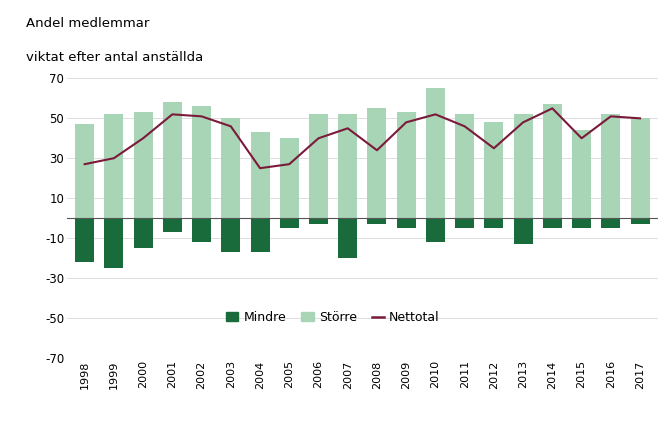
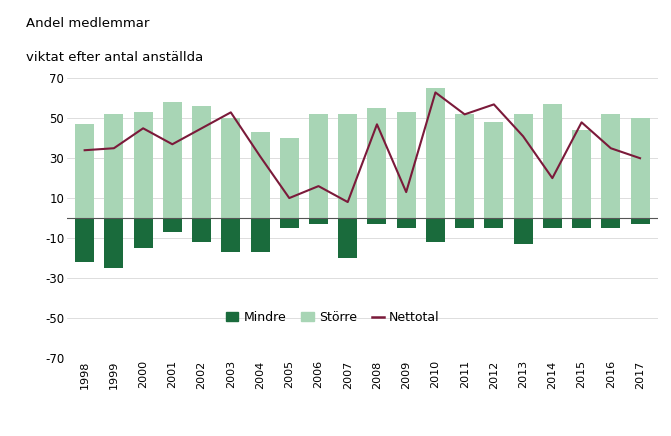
Nettotal/1998: 27 -> 34
Nettotal/1999: 30 -> 35
Nettotal/2000: 40 -> 45
Nettotal/2001: 52 -> 37
Nettotal/2002: 51 -> 45
Nettotal/2003: 46 -> 53
Nettotal/2004: 25 -> 31
Nettotal/2005: 27 -> 10
Nettotal/2006: 40 -> 16
Nettotal/2007: 45 -> 8
Nettotal/2008: 34 -> 47
Nettotal/2009: 48 -> 13
Nettotal/2010: 52 -> 63
Nettotal/2011: 46 -> 52
Nettotal/2012: 35 -> 57
Nettotal/2013: 48 -> 41
Nettotal/2014: 55 -> 20
Nettotal/2015: 40 -> 48
Nettotal/2016: 51 -> 35
Nettotal/2017: 50 -> 30
